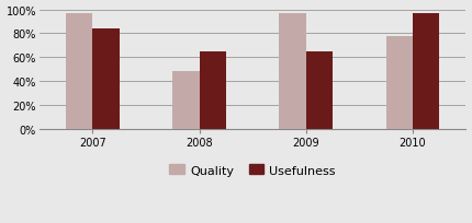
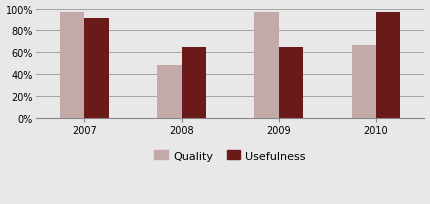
Usefulness/2007: 84% -> 91%
Quality/2010: 78% -> 67%
